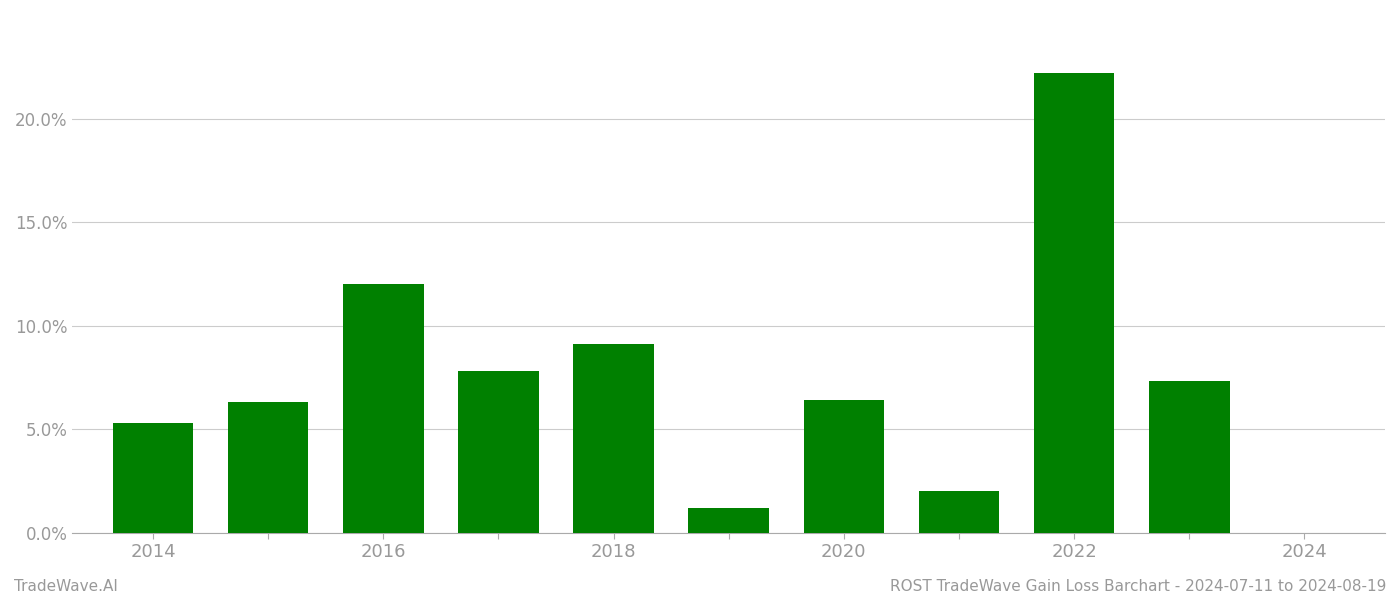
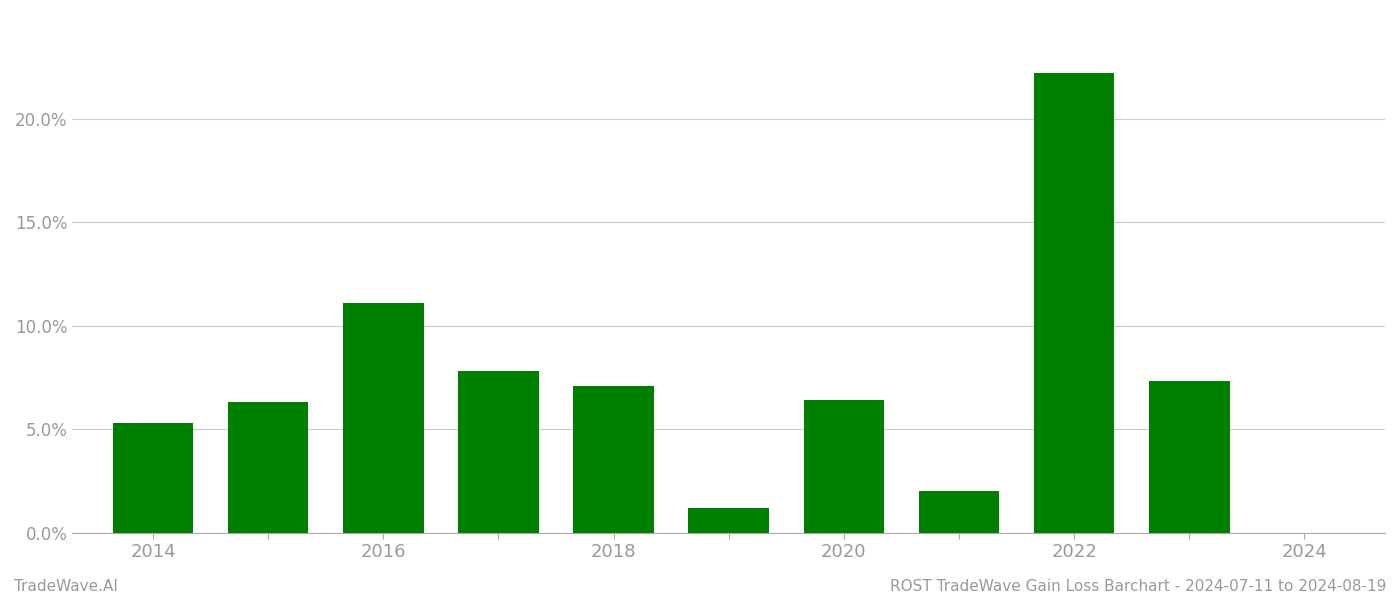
2016: 12.0% -> 11.1%
2018: 9.1% -> 7.1%
